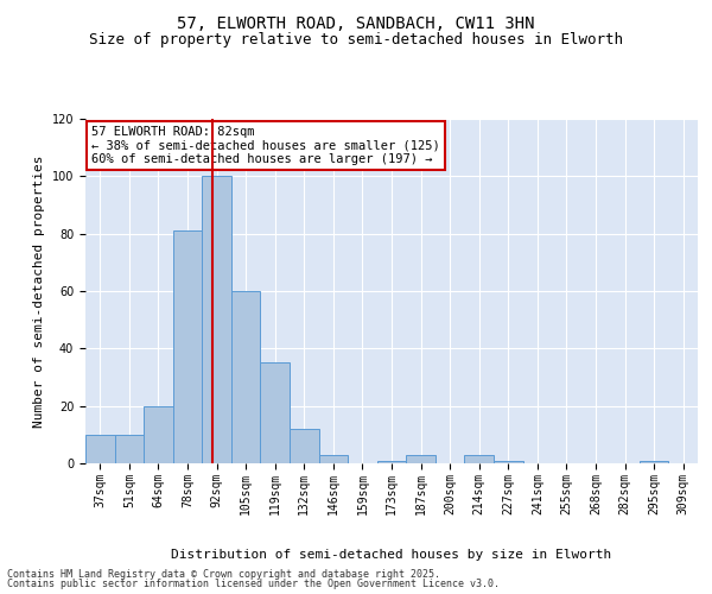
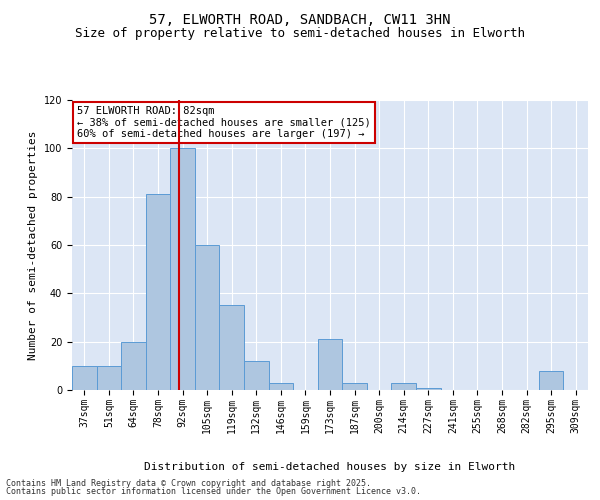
173sqm: 1 -> 21
295sqm: 1 -> 8
